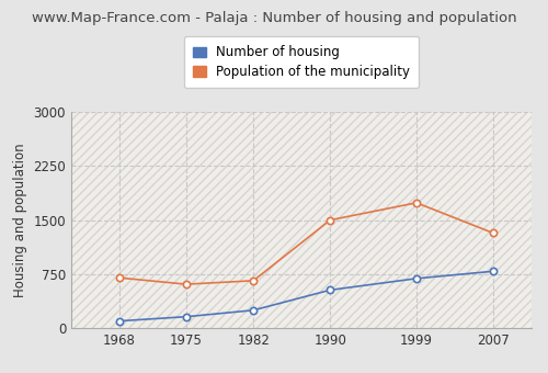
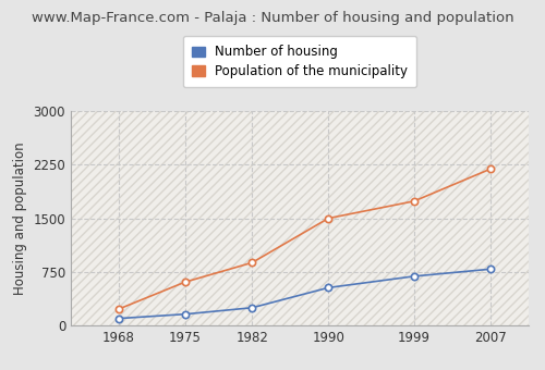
Population of the municipality/1968: 700 -> 230
Population of the municipality/1982: 660 -> 880
Population of the municipality/2007: 1320 -> 2190
